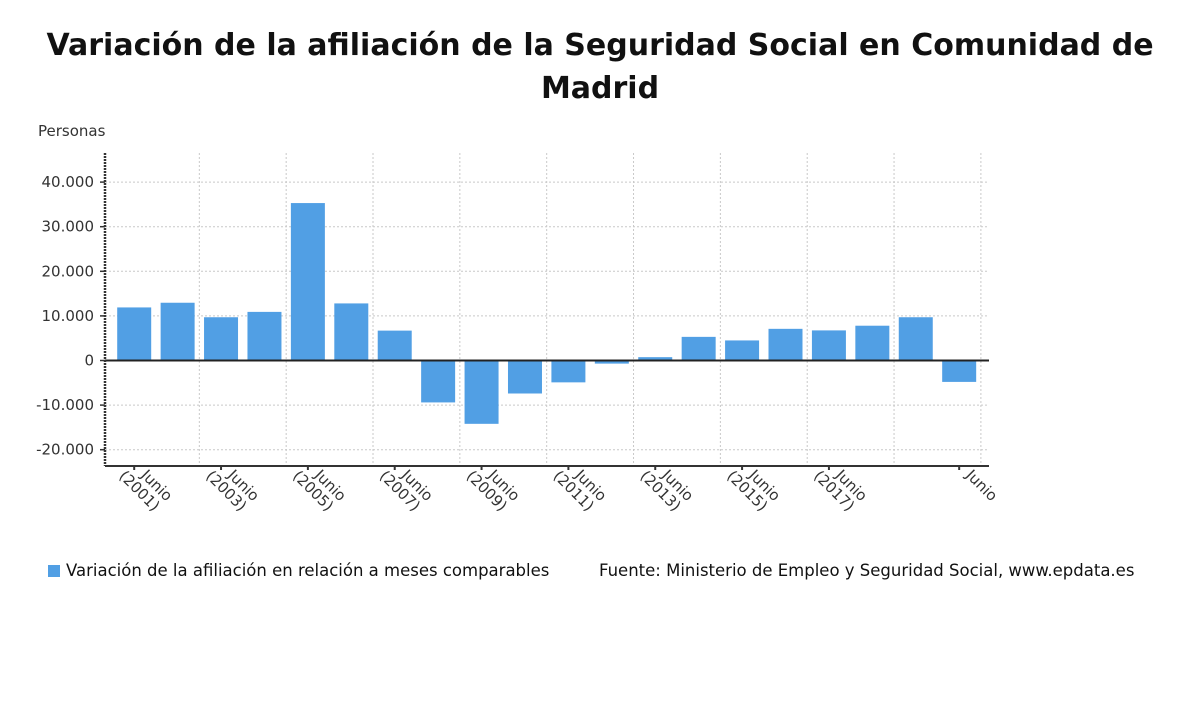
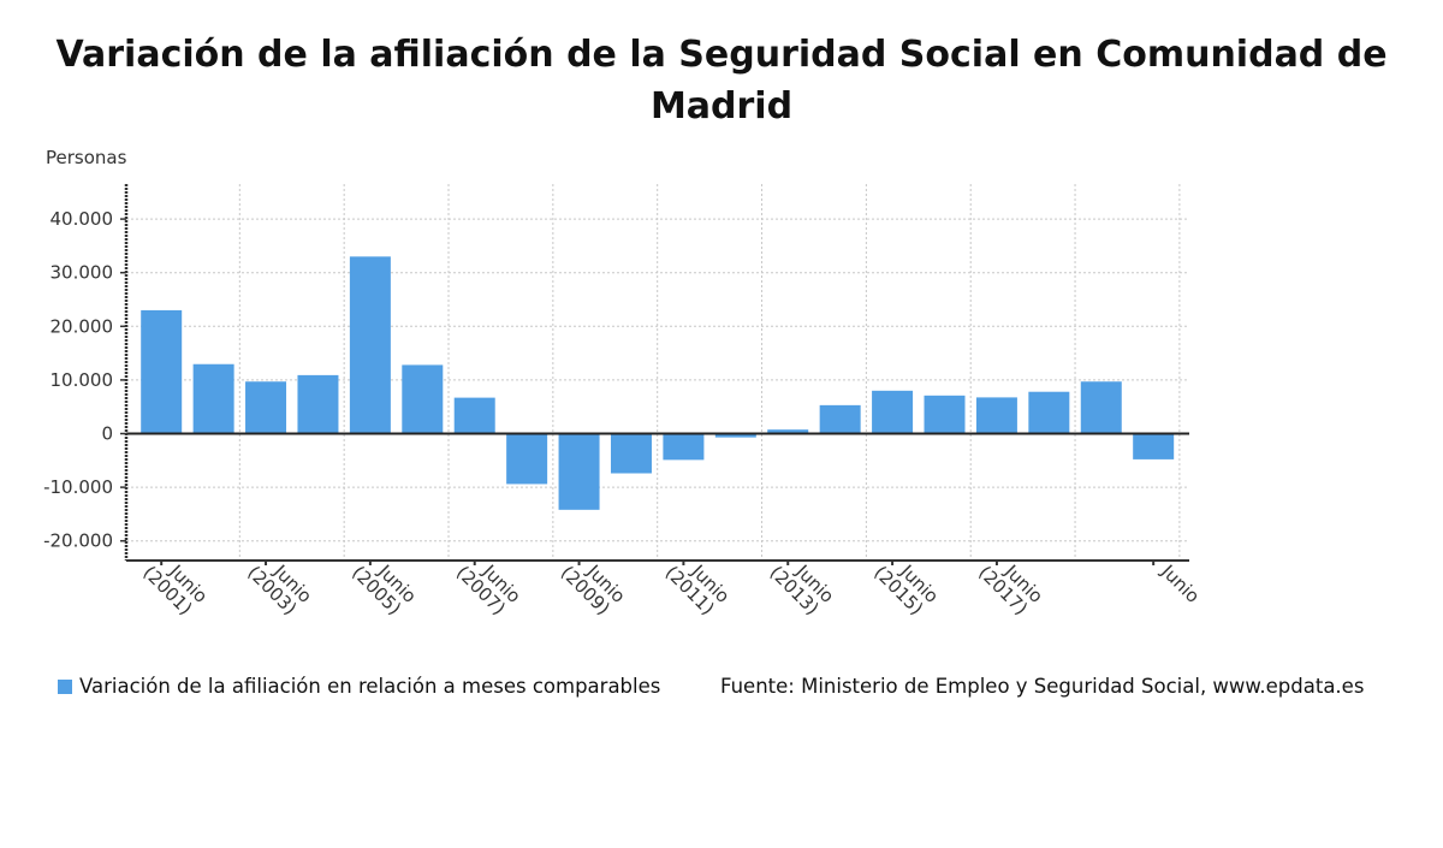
Junio (2001): 12000 -> 23000
Junio (2005): 35000 -> 33000
Junio (2015): 4000 -> 8000
